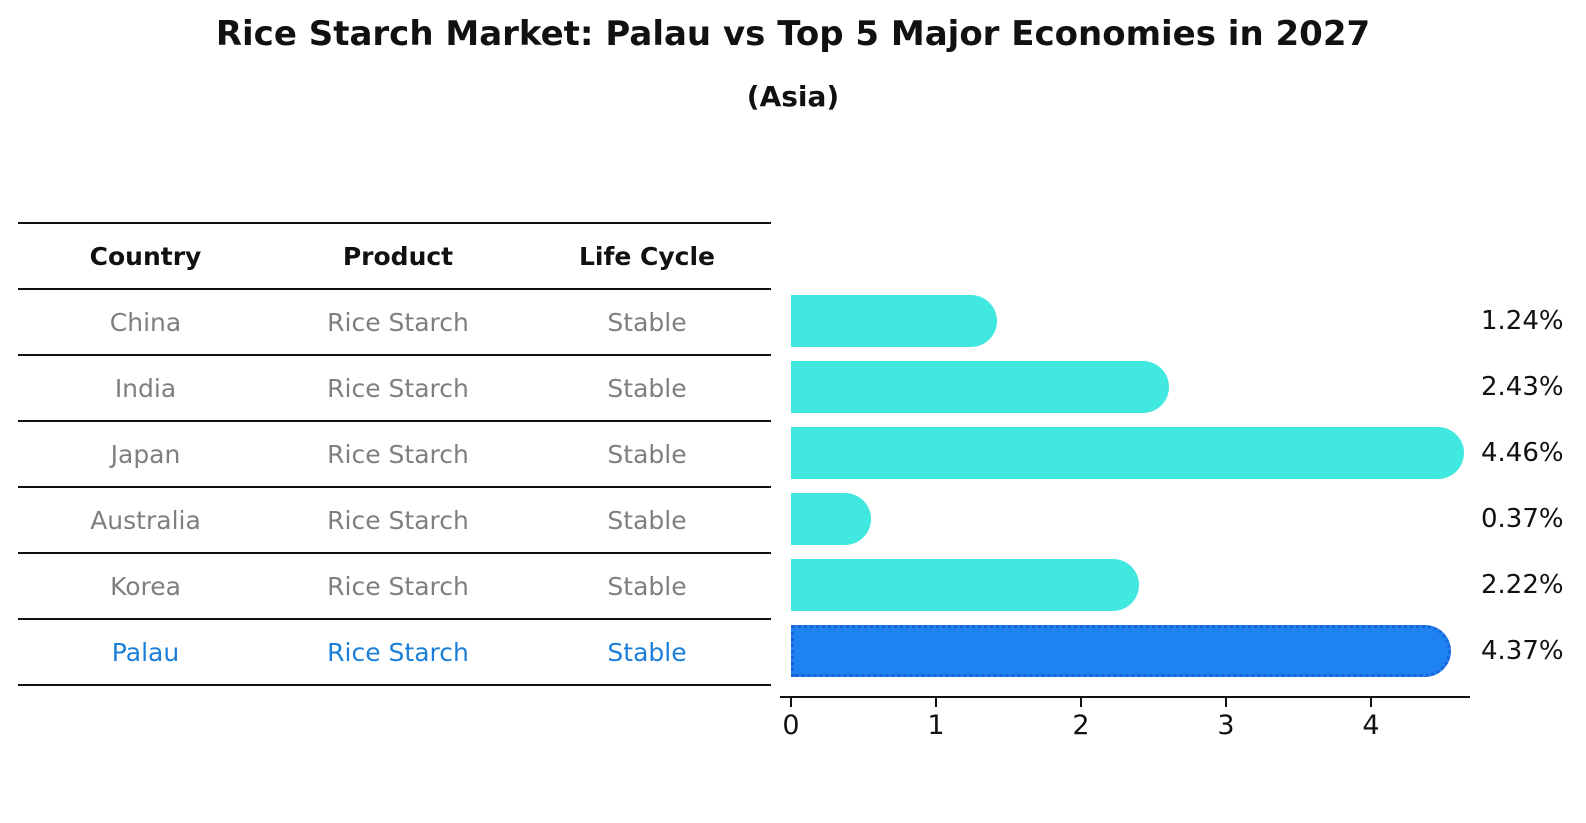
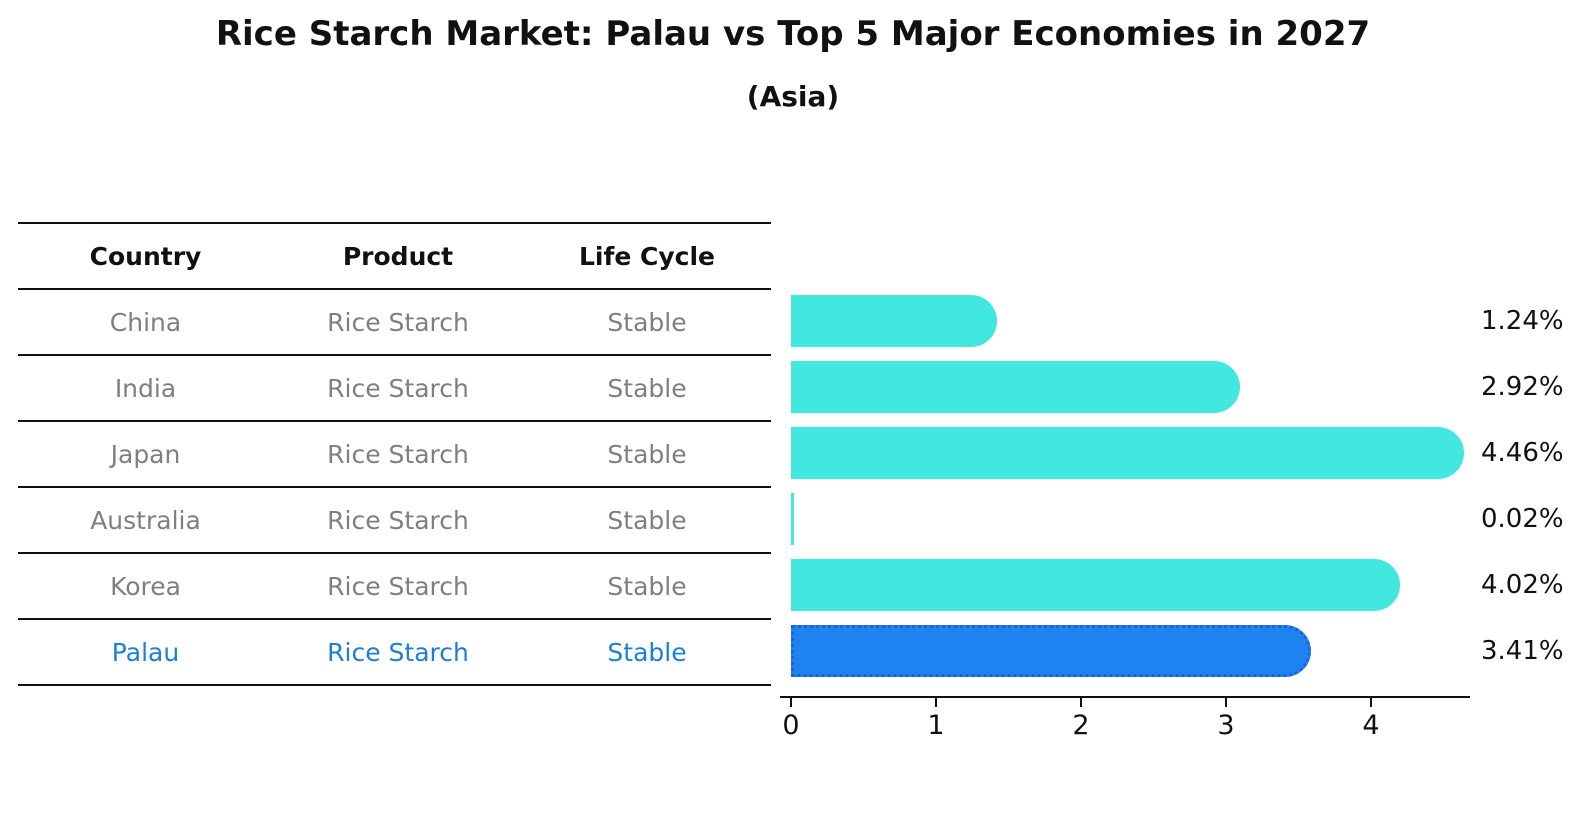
India: 2.43% -> 2.92%
Australia: 0.37% -> 0.02%
Korea: 2.22% -> 4.02%
Palau: 4.37% -> 3.41%
